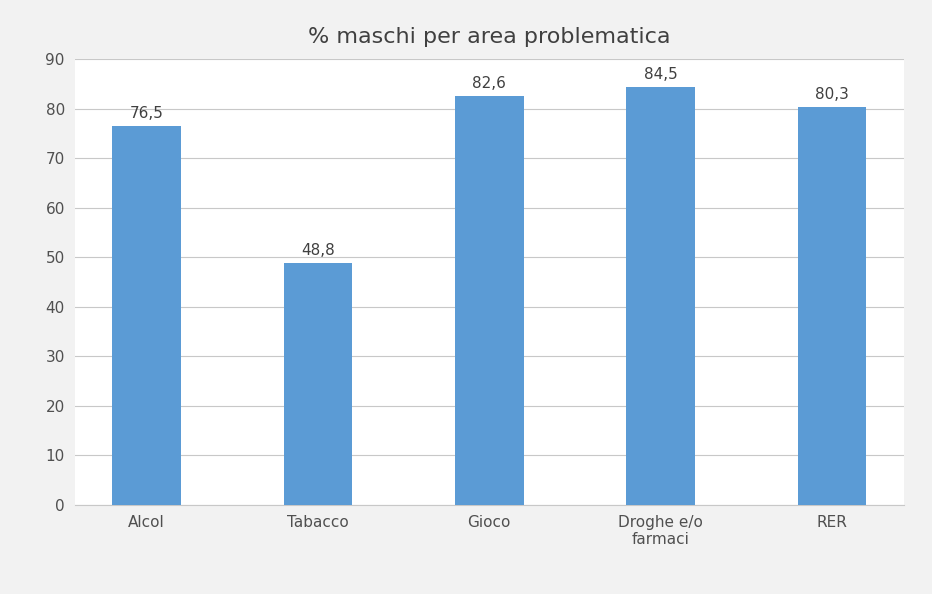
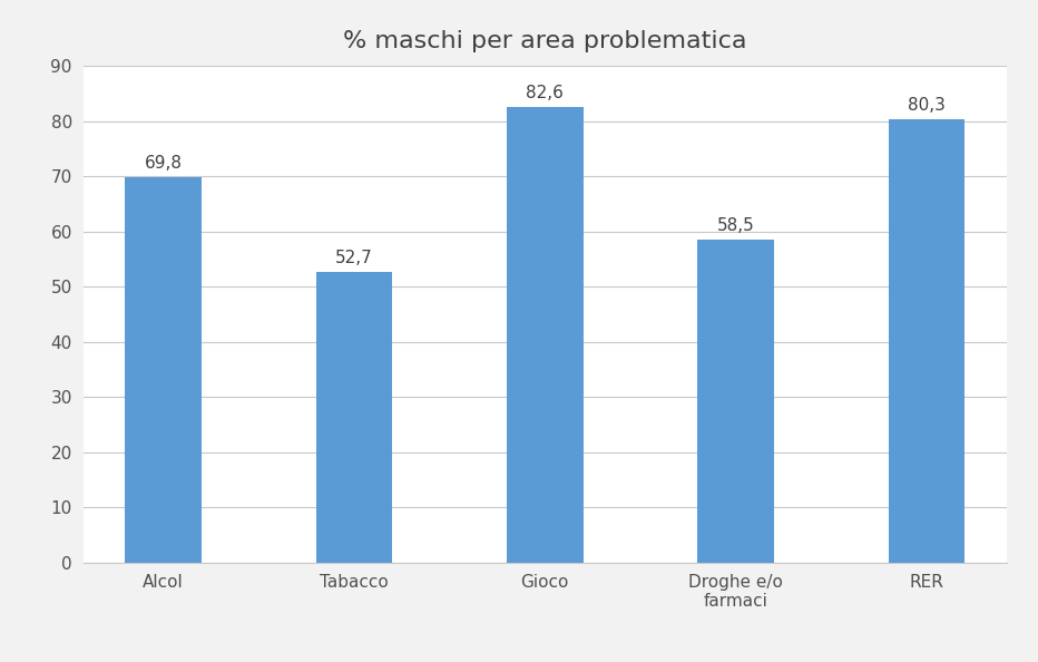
Alcol: 76,5 -> 69,8
Tabacco: 48,8 -> 52,7
Droghe e/o farmaci: 84,5 -> 58,5
